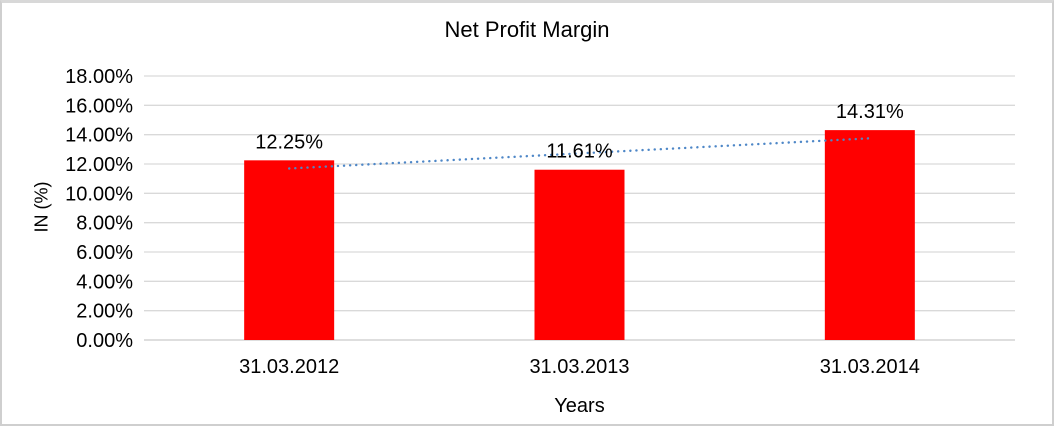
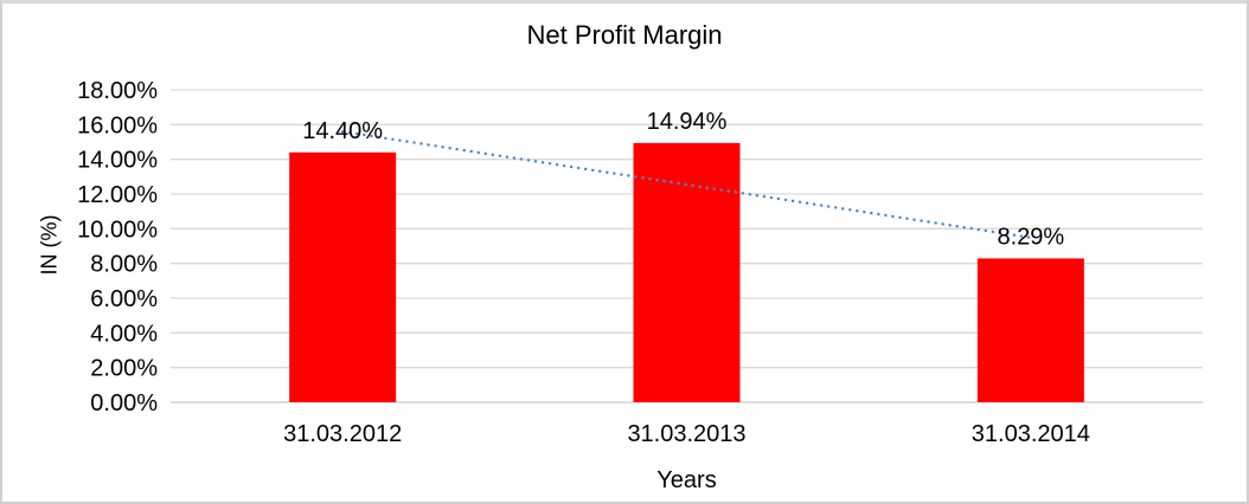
31.03.2012: 12.25% -> 14.40%
31.03.2013: 11.61% -> 14.94%
31.03.2014: 14.31% -> 8.29%
